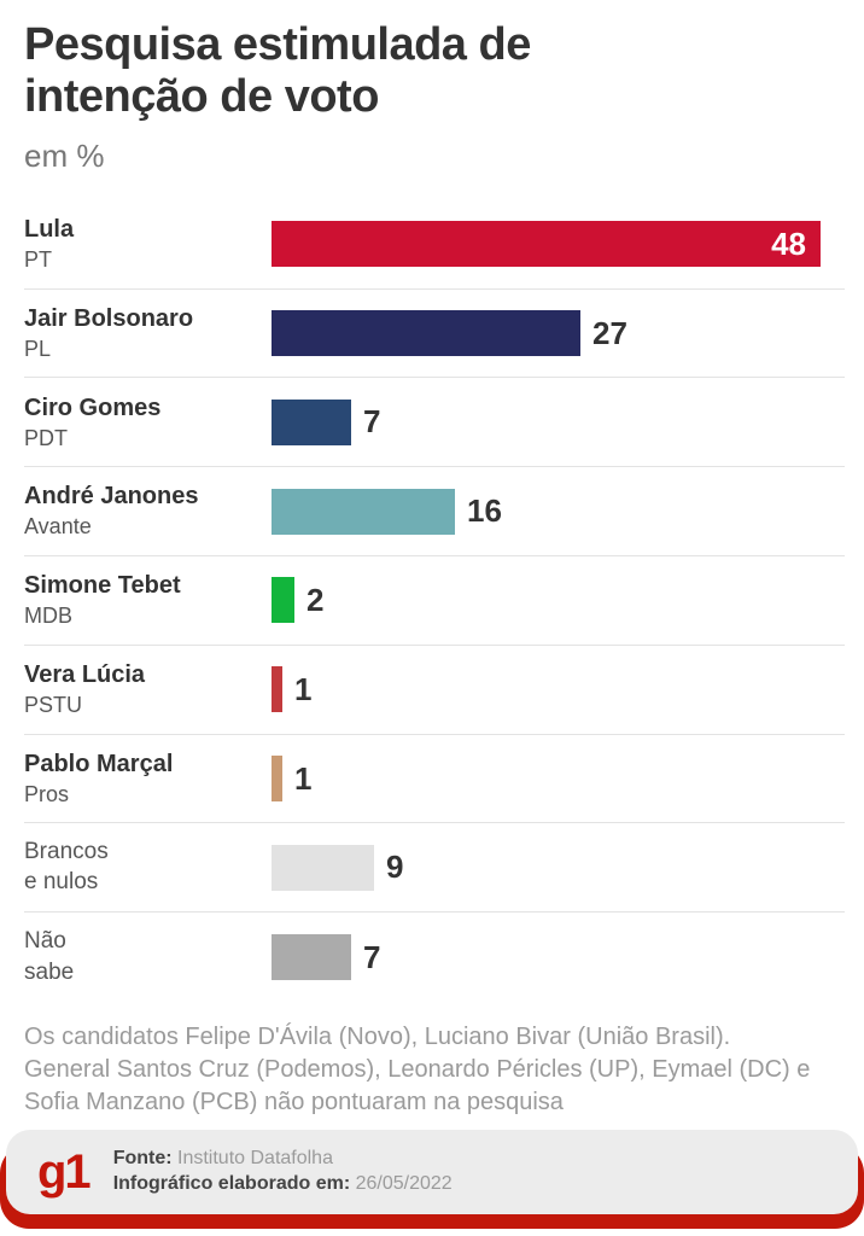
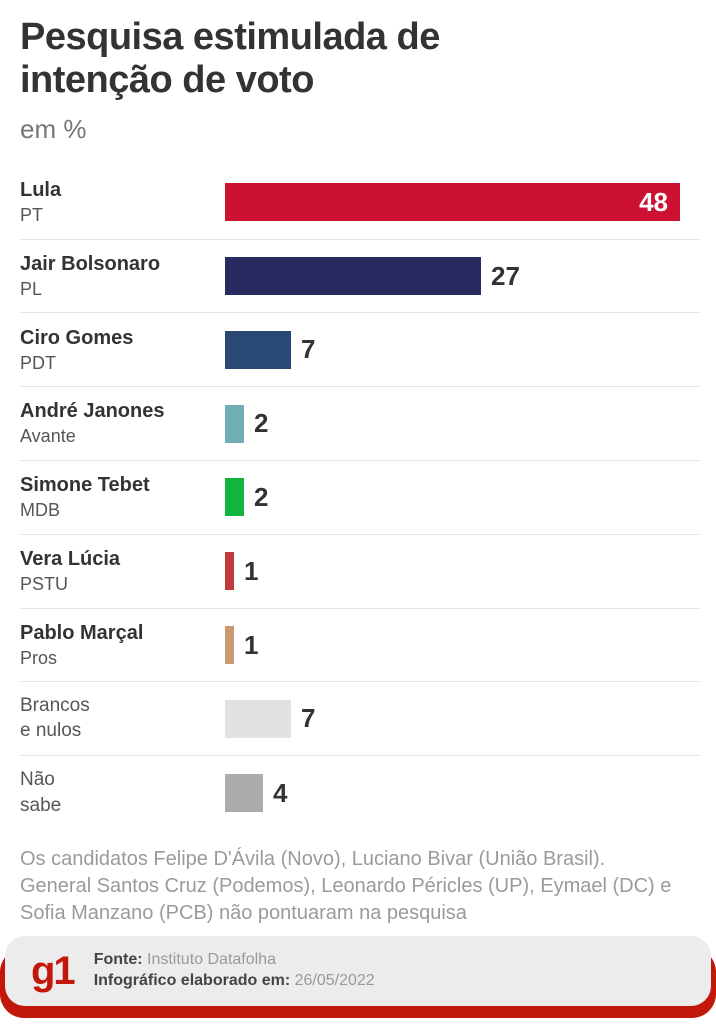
André Janones: 16 -> 2
Brancos: 9 -> 7
Não: 7 -> 4
